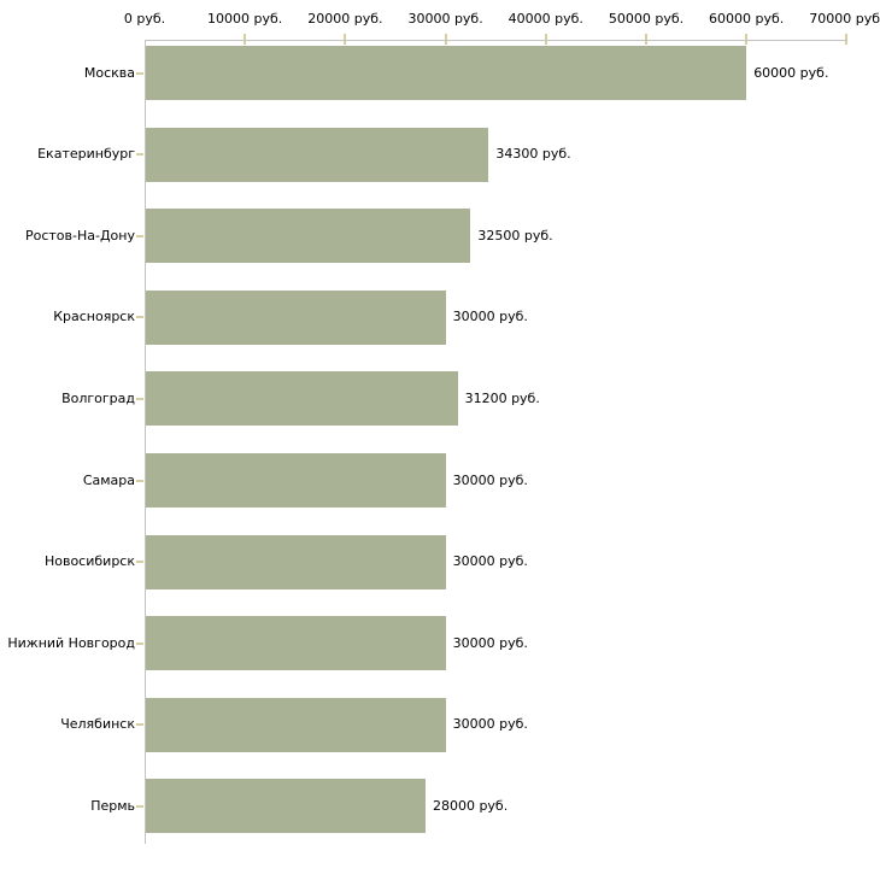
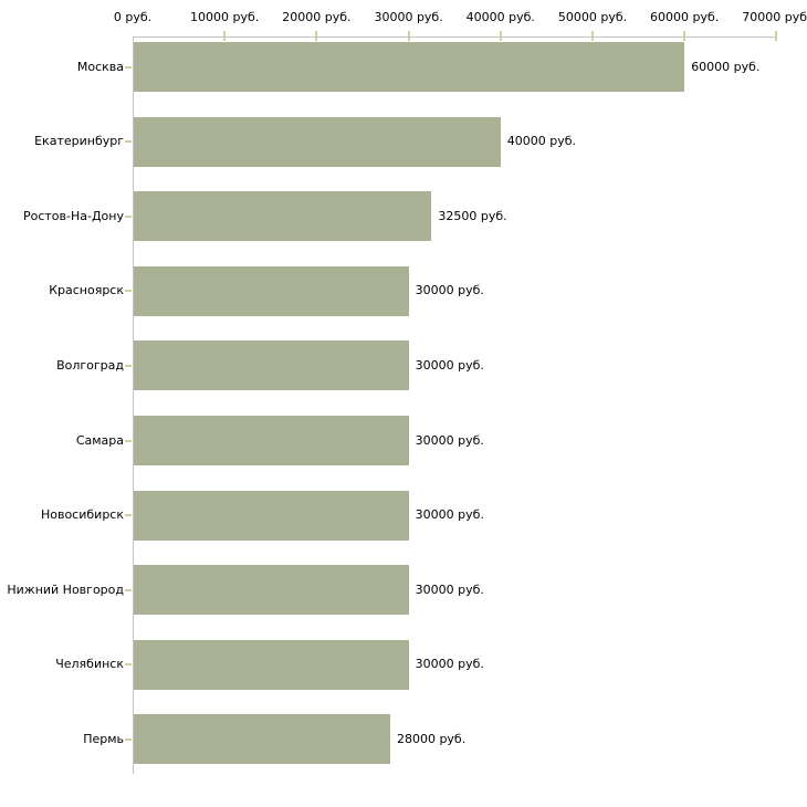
Екатеринбург: 34300 -> 40000
Волгоград: 31200 -> 30000
